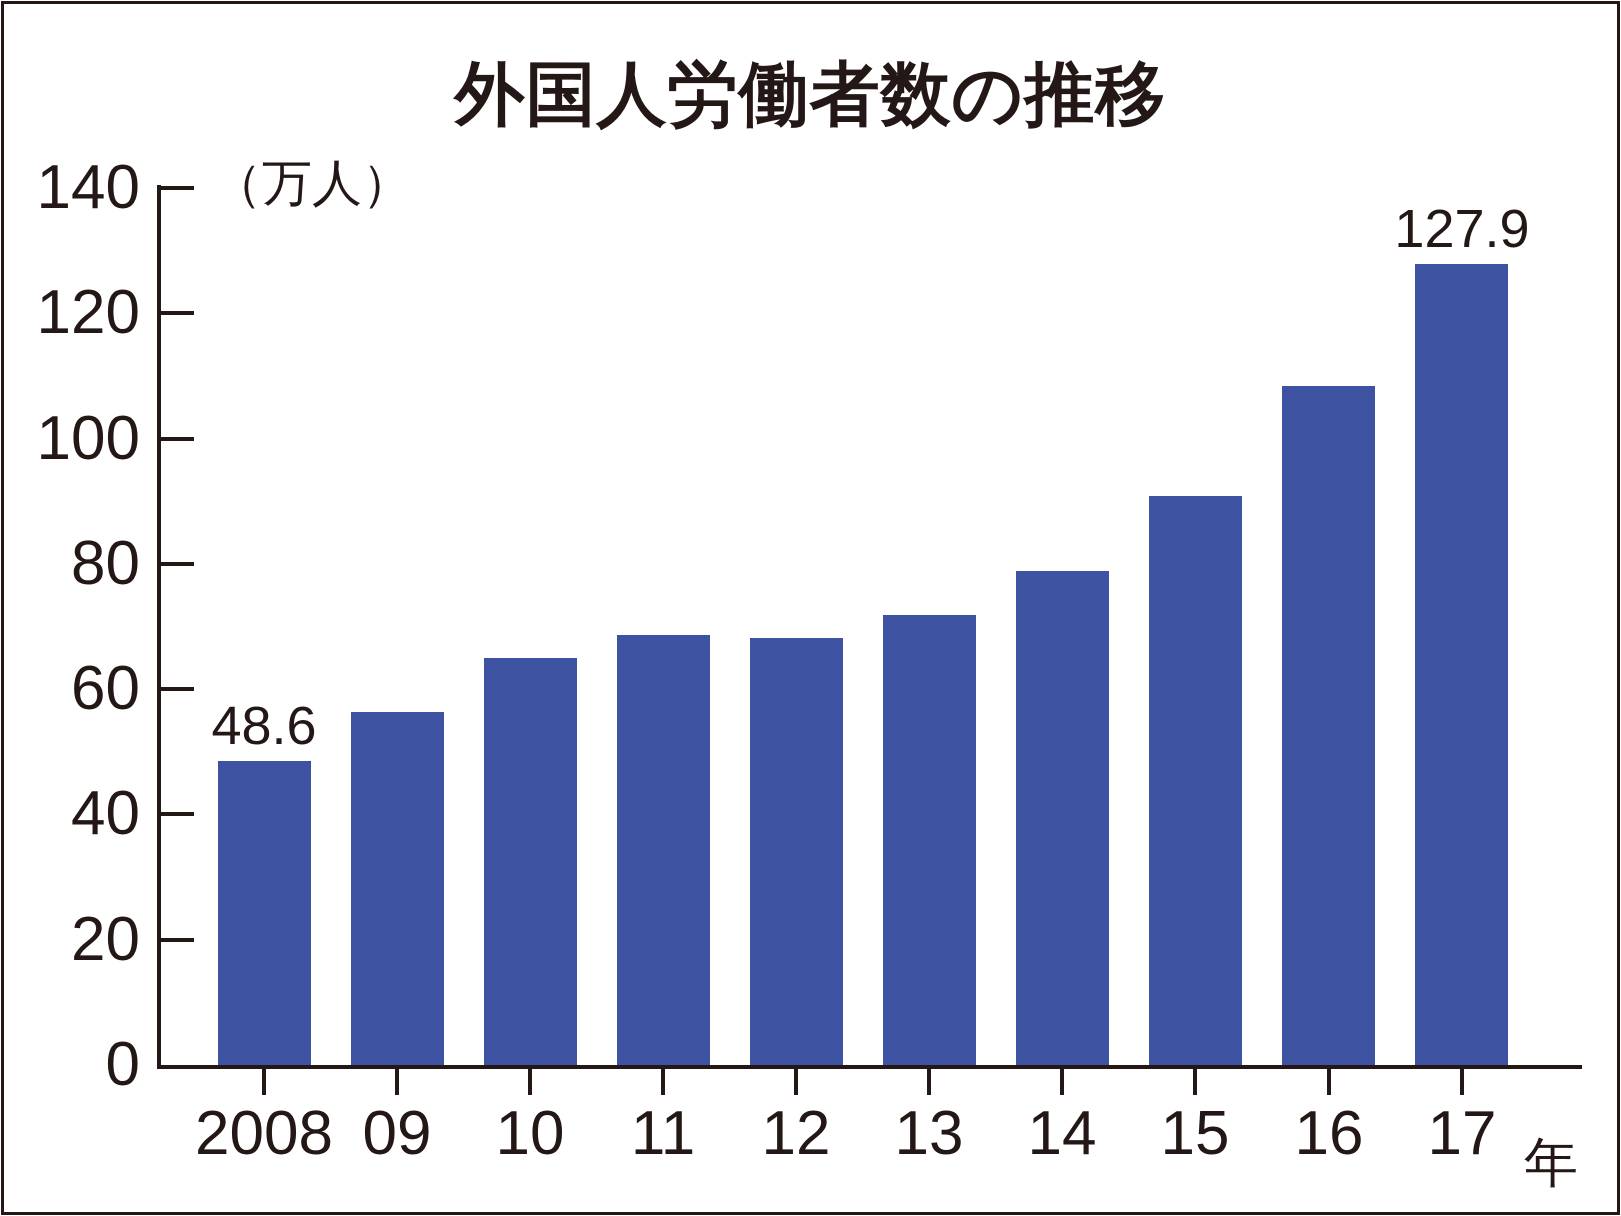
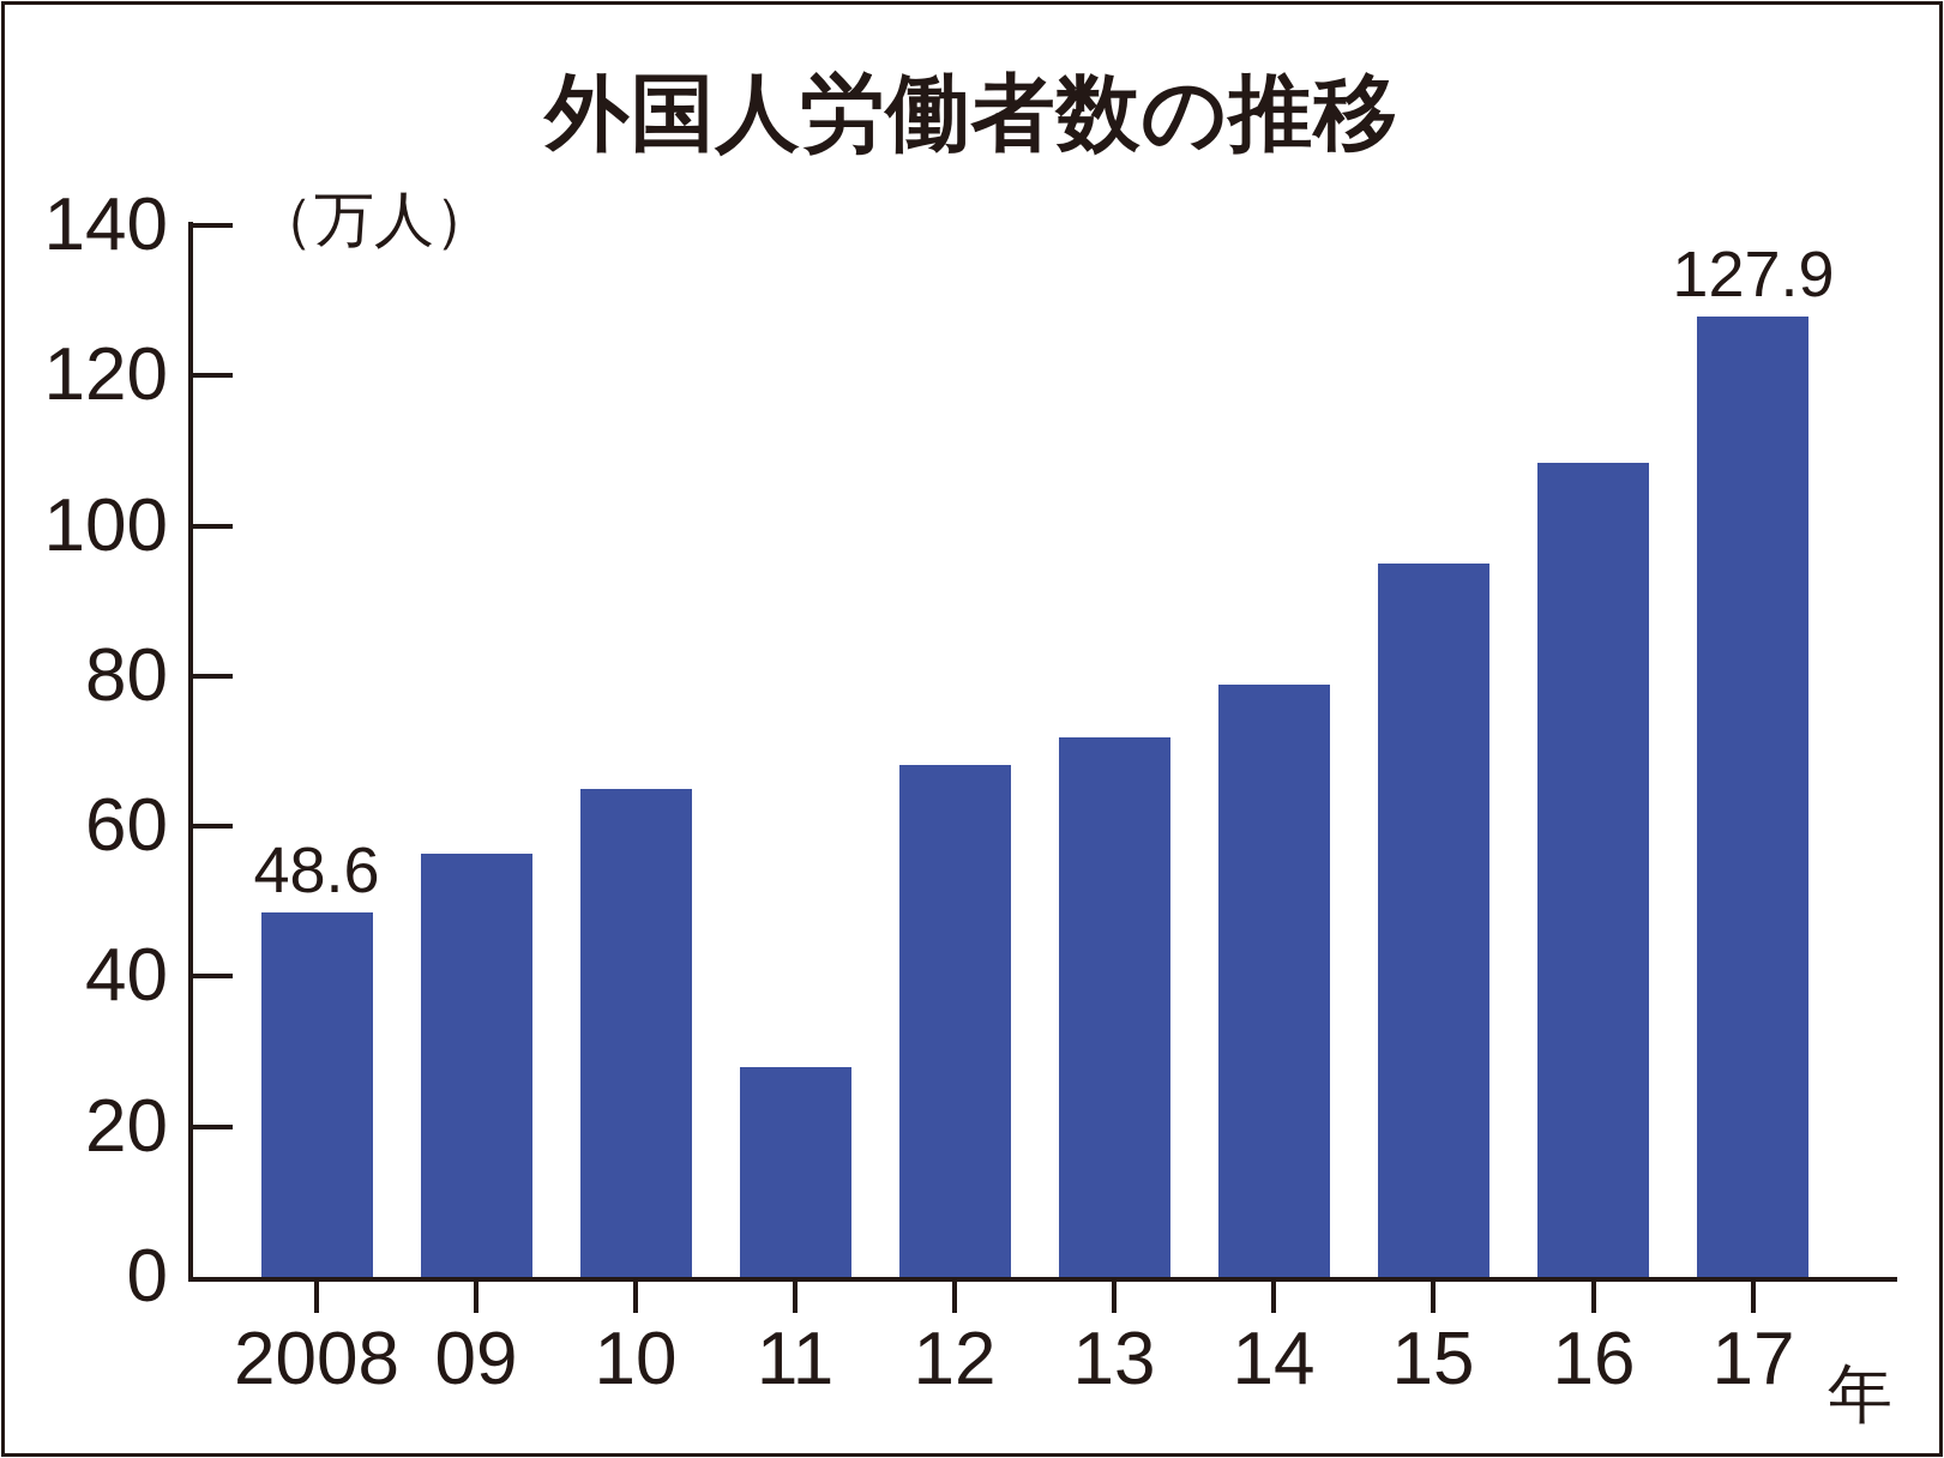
11: 69 -> 28
15: 91 -> 95
